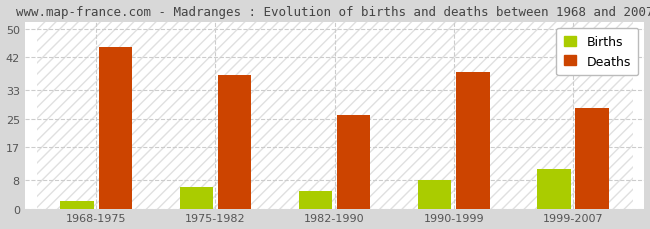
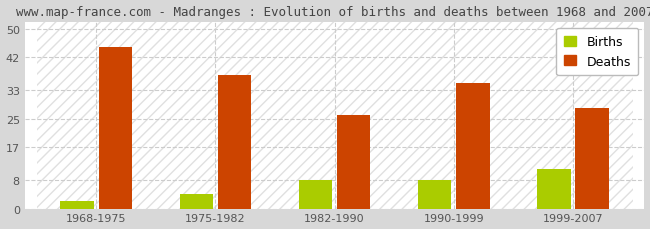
Births/1975-1982: 6 -> 4
Births/1982-1990: 5 -> 8
Deaths/1990-1999: 38 -> 35
